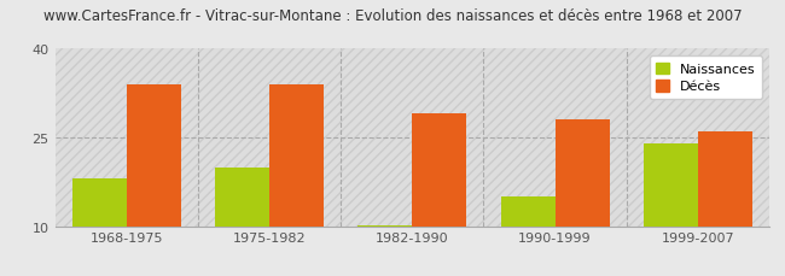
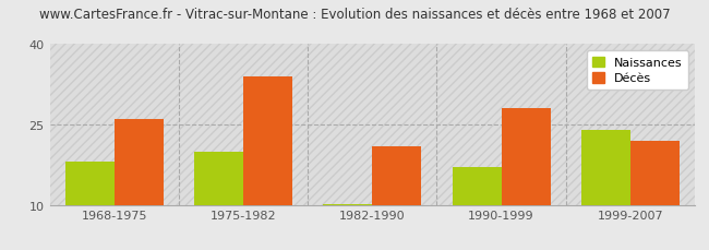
Décès/1968-1975: 34 -> 26
Décès/1982-1990: 29 -> 21
Naissances/1990-1999: 15.0 -> 17.0
Décès/1999-2007: 26 -> 22
